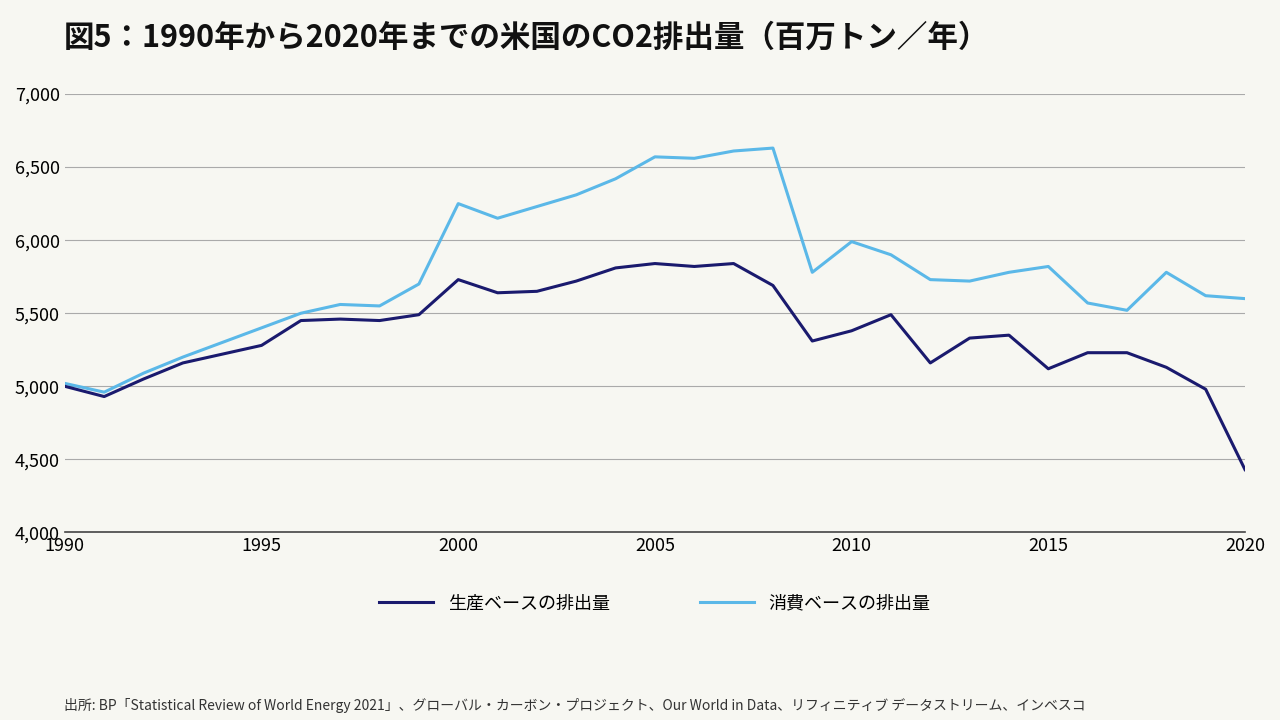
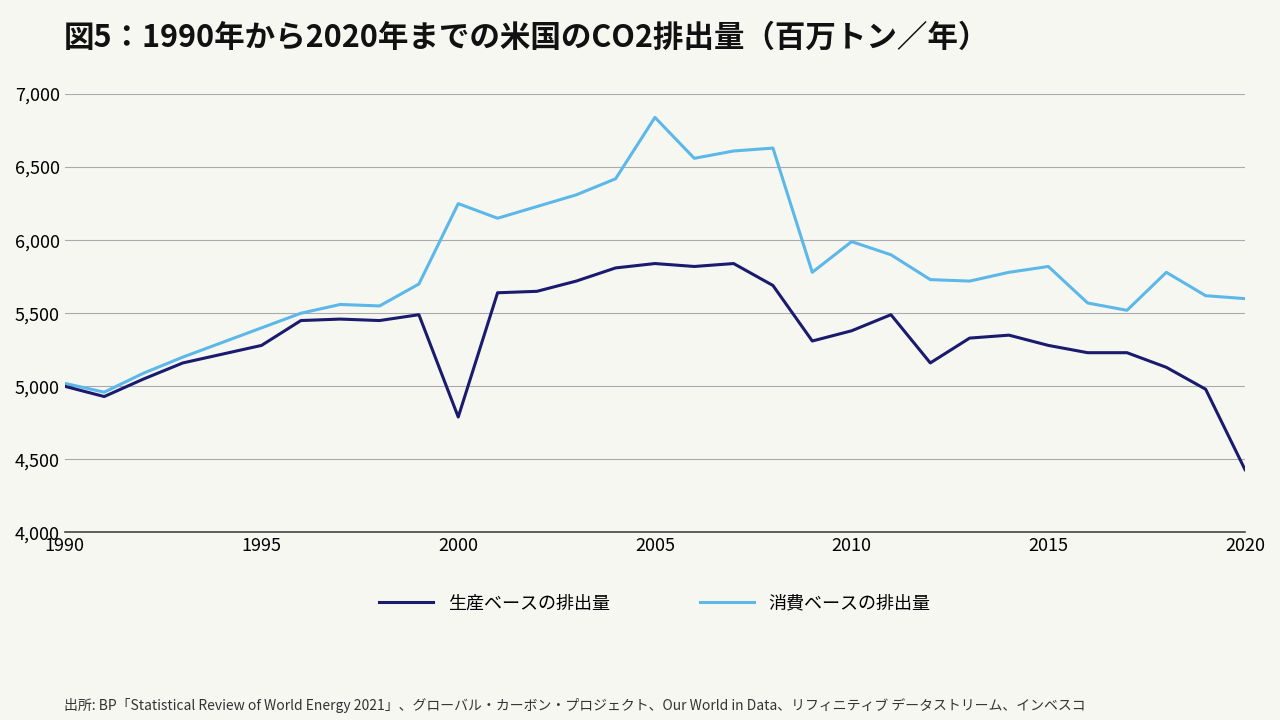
生産ベースの排出量/2000: 5,730 -> 4,790
消費ベースの排出量/2005: 6,570 -> 6,840
生産ベースの排出量/2015: 5,120 -> 5,280
